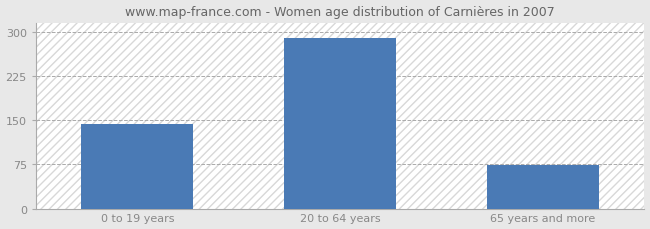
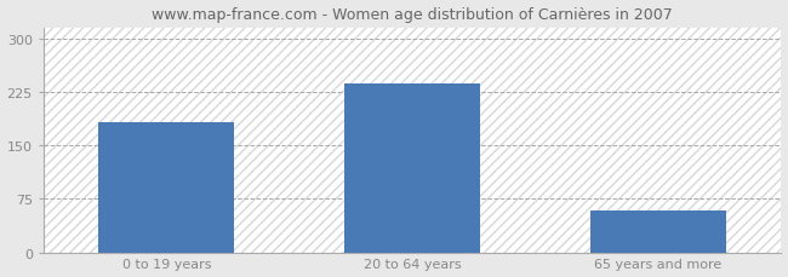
0 to 19 years: 143 -> 182
20 to 64 years: 289 -> 236
65 years and more: 74 -> 58
